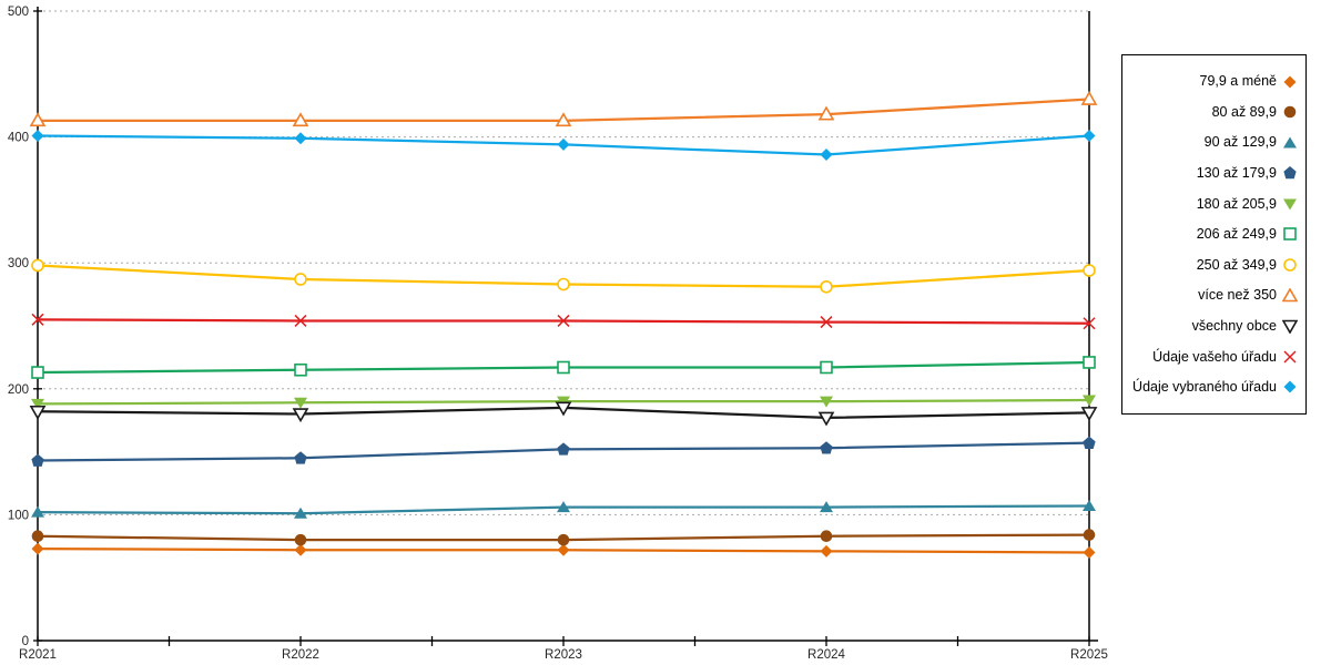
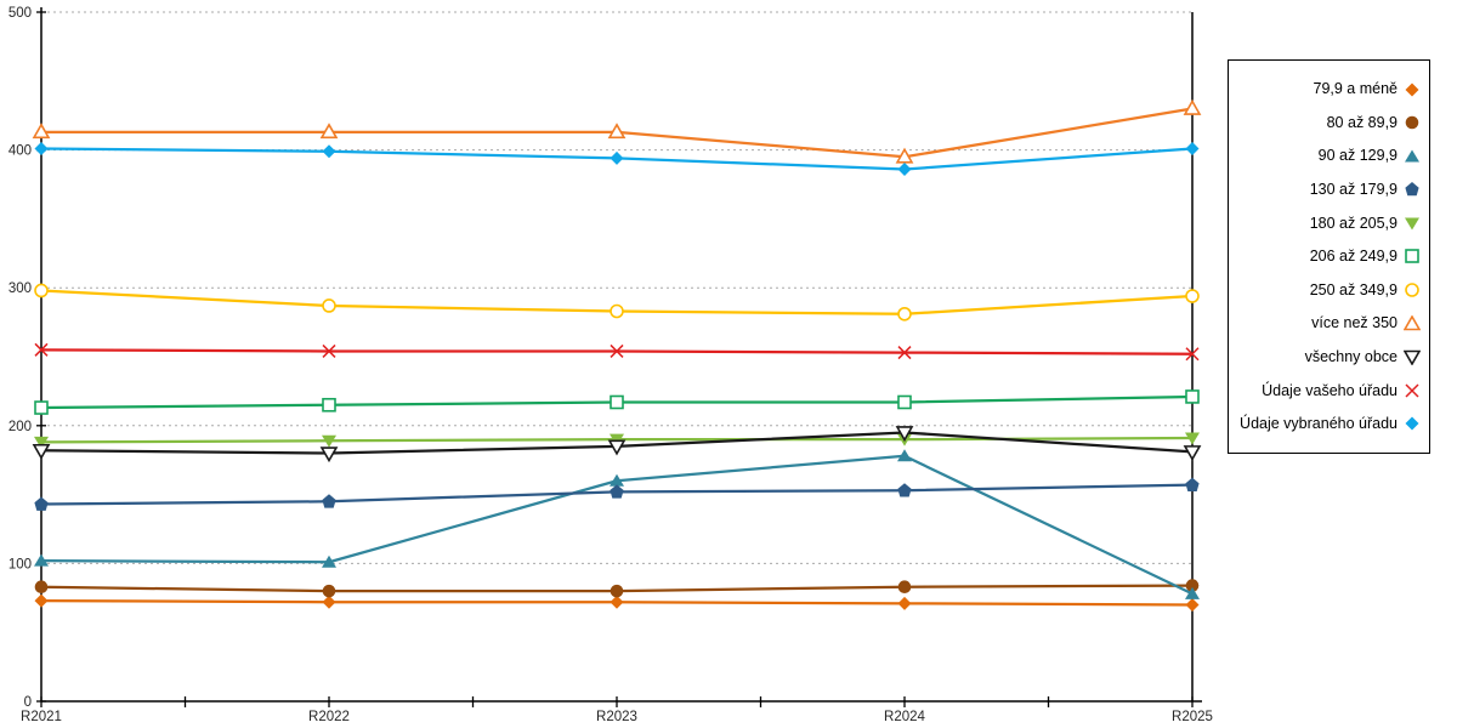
90 až 129,9/R2023: 106 -> 160
90 až 129,9/R2024: 106 -> 178
více než 350/R2024: 418 -> 395
všechny obce/R2024: 177 -> 195
90 až 129,9/R2025: 107 -> 78
